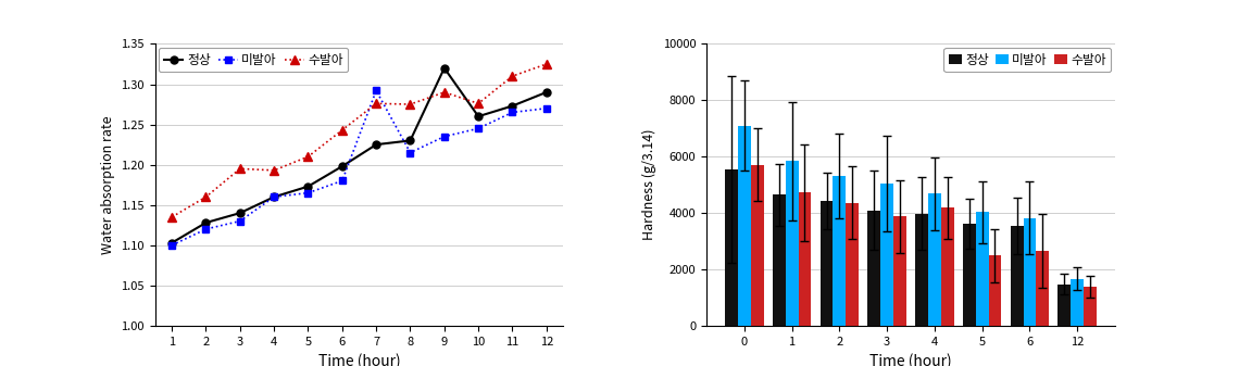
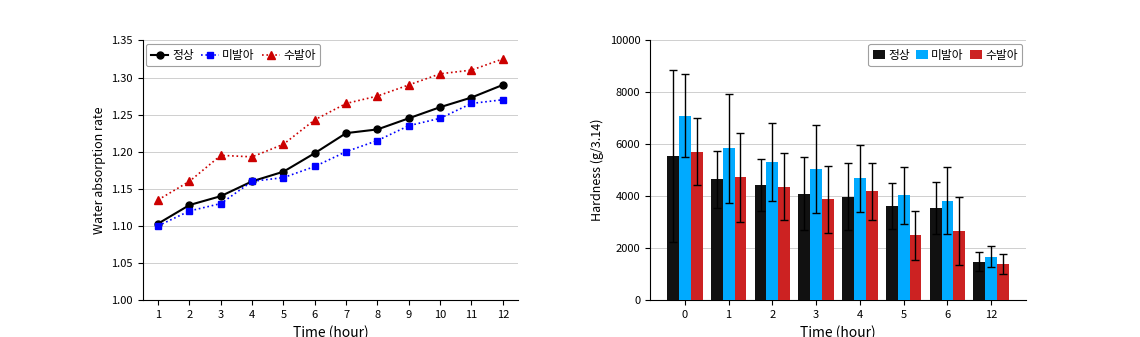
미발아/7: 1.292 -> 1.200
수발아/7: 1.276 -> 1.265
정상/9: 1.320 -> 1.245
수발아/10: 1.276 -> 1.305
